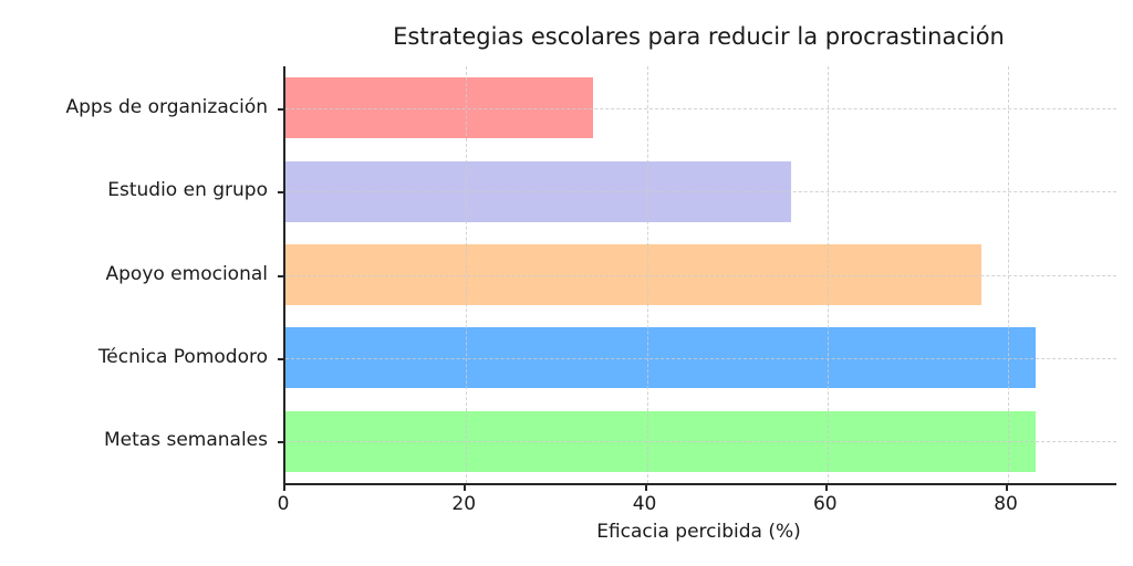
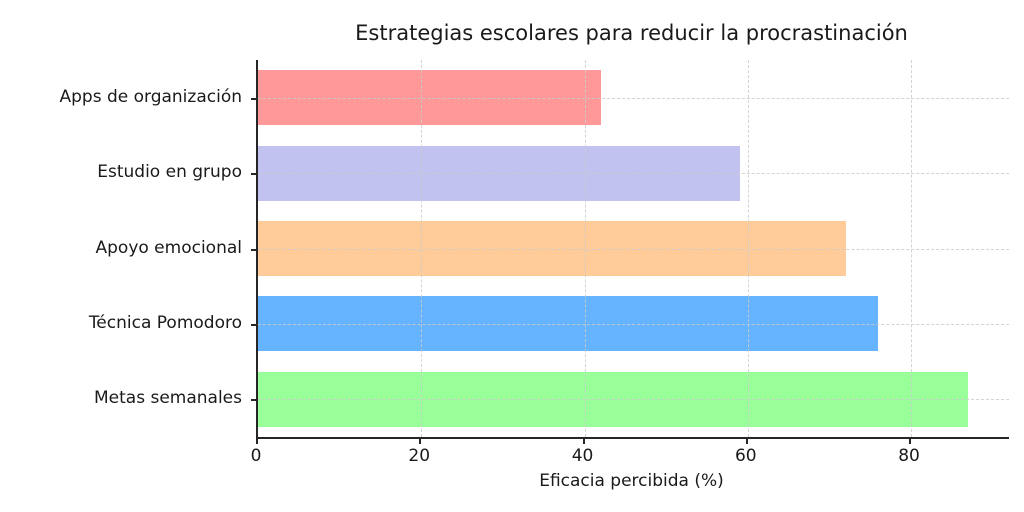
Apps de organización: 34 -> 42
Estudio en grupo: 56 -> 59
Apoyo emocional: 77 -> 72
Técnica Pomodoro: 83 -> 76
Metas semanales: 83 -> 87
